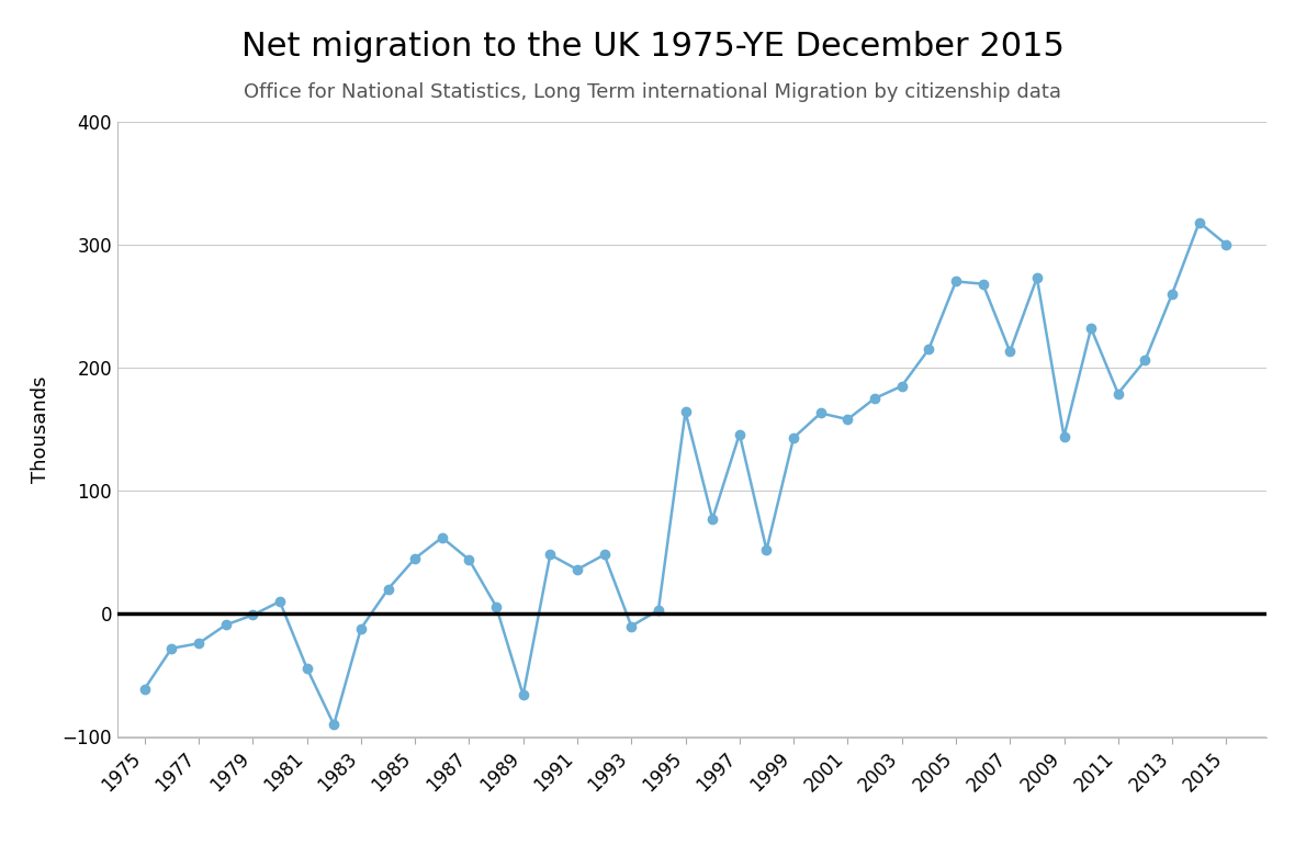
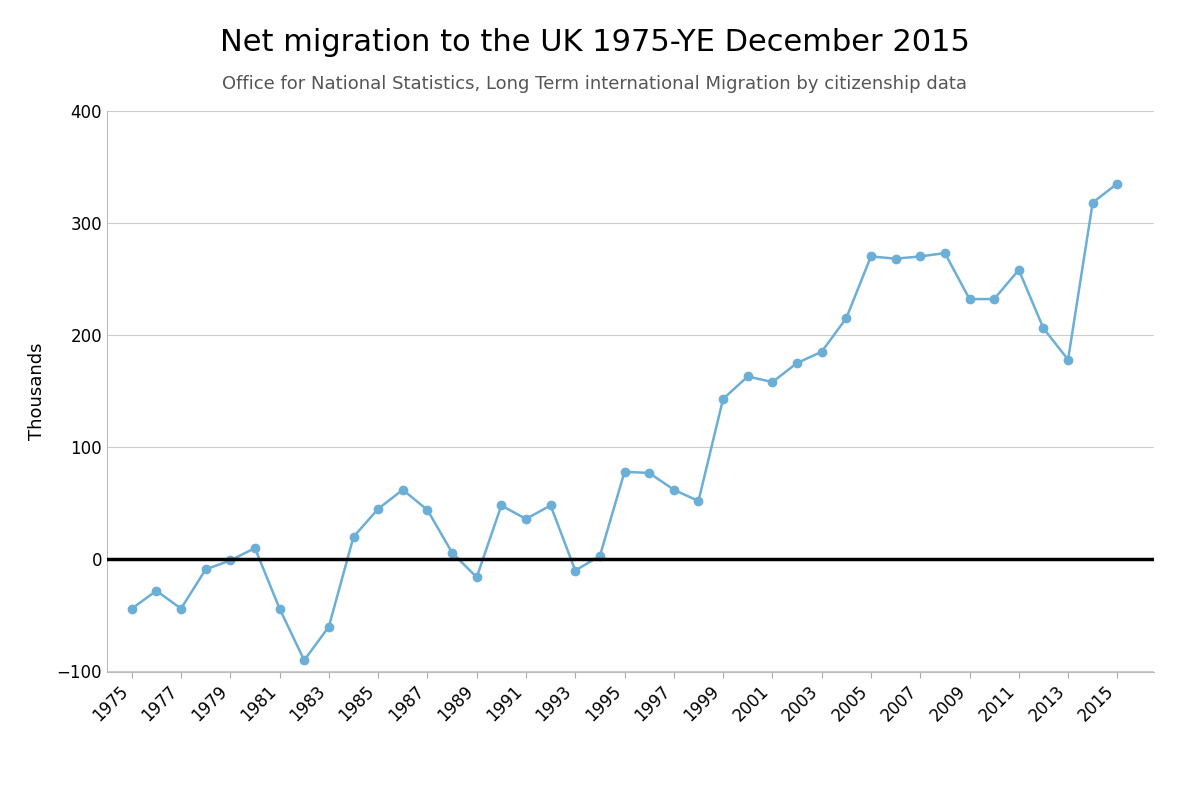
1975: -61 -> -44
1977: -24 -> -44
1983: -12 -> -60
1989: -66 -> -16
1995: 164 -> 78
1997: 146 -> 62
2007: 213 -> 270
2009: 144 -> 232
2011: 179 -> 258
2013: 260 -> 178
2015: 300 -> 335
